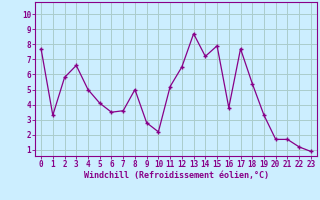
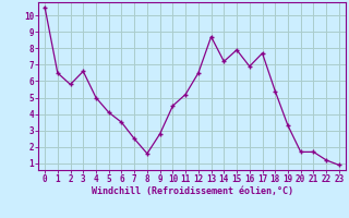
0: 7.7 -> 10.5
1: 3.3 -> 6.5
7: 3.6 -> 2.5
8: 5.0 -> 1.6
10: 2.2 -> 4.5
16: 3.8 -> 6.9
